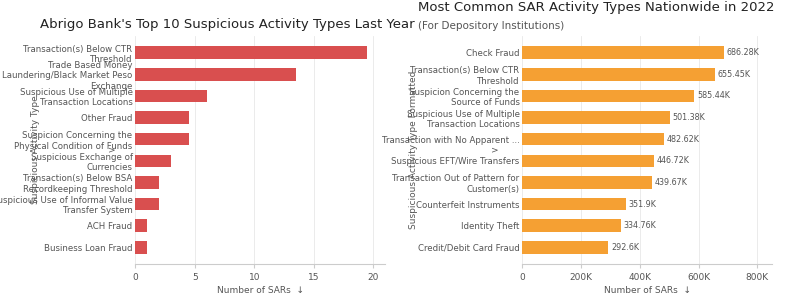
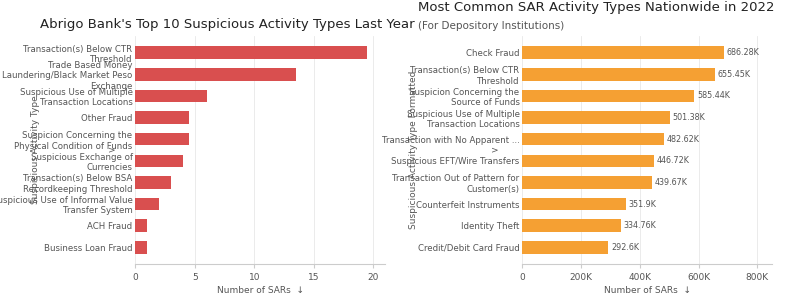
Abrigo Bank's Top 10 Suspicious Activity Types Last Year/Suspicious Exchange of Currencies: 3.0 -> 4.0
Abrigo Bank's Top 10 Suspicious Activity Types Last Year/Transaction(s) Below BSA Recordkeeping Threshold: 2.0 -> 3.0
